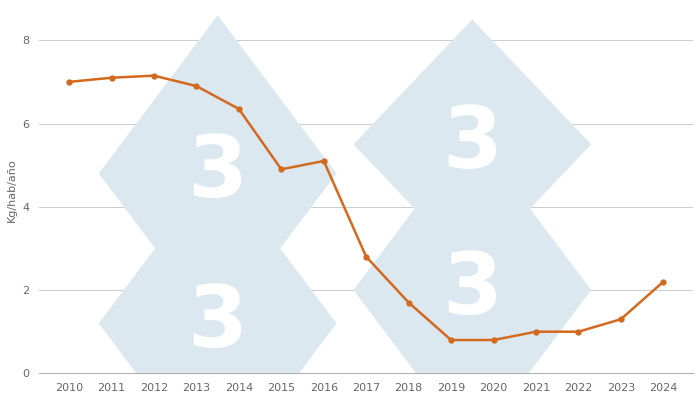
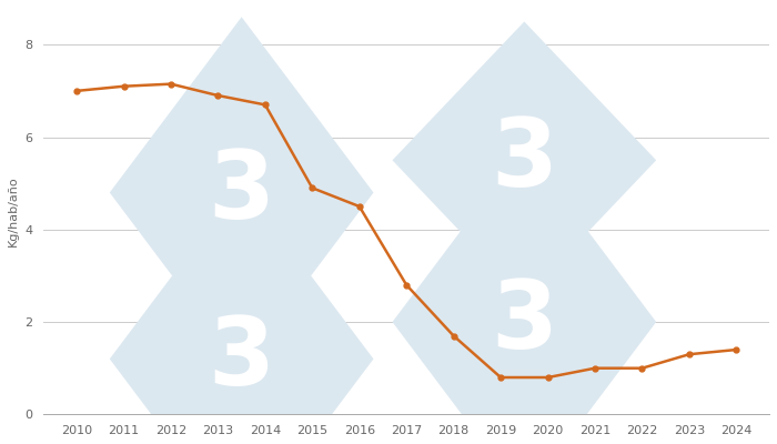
2014: 6.35 -> 6.70
2016: 5.10 -> 4.50
2024: 2.20 -> 1.40
